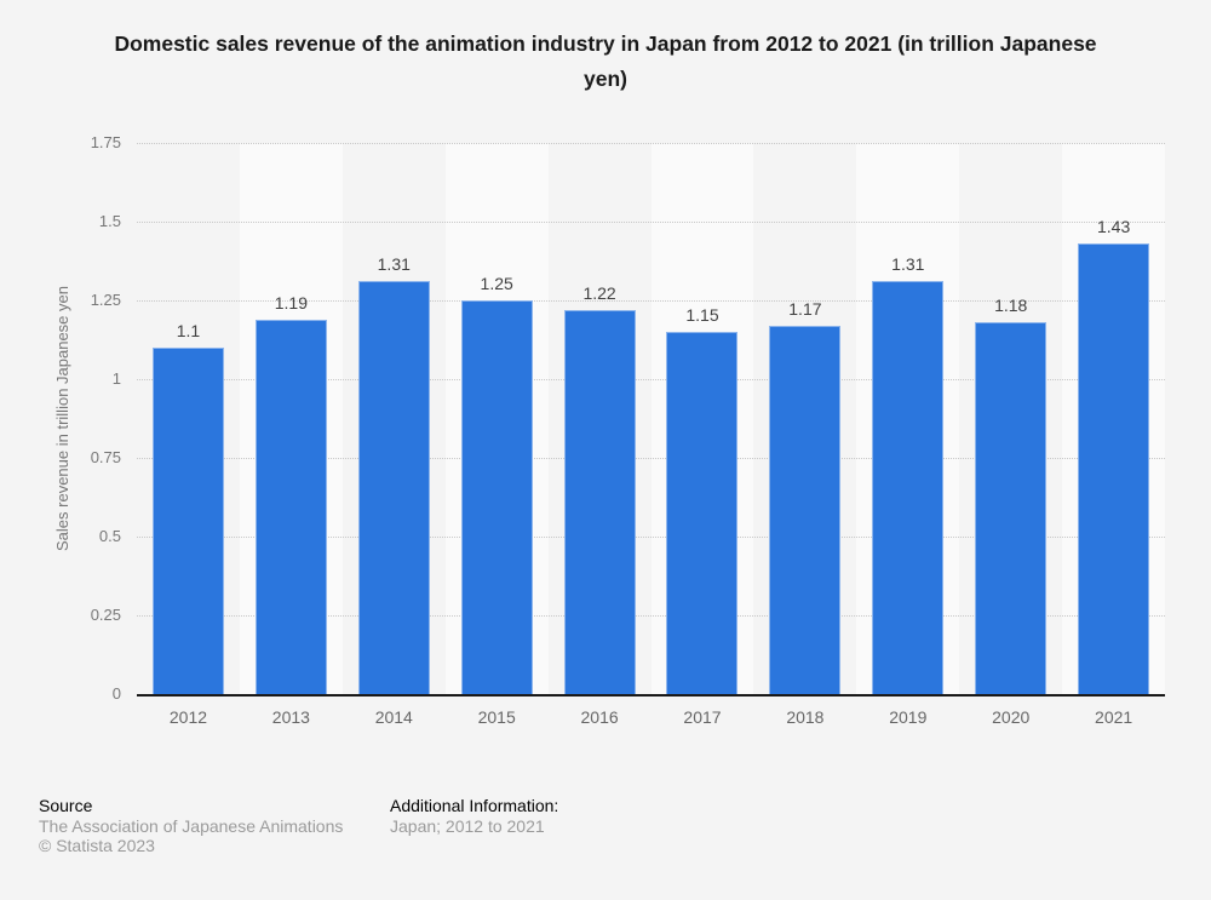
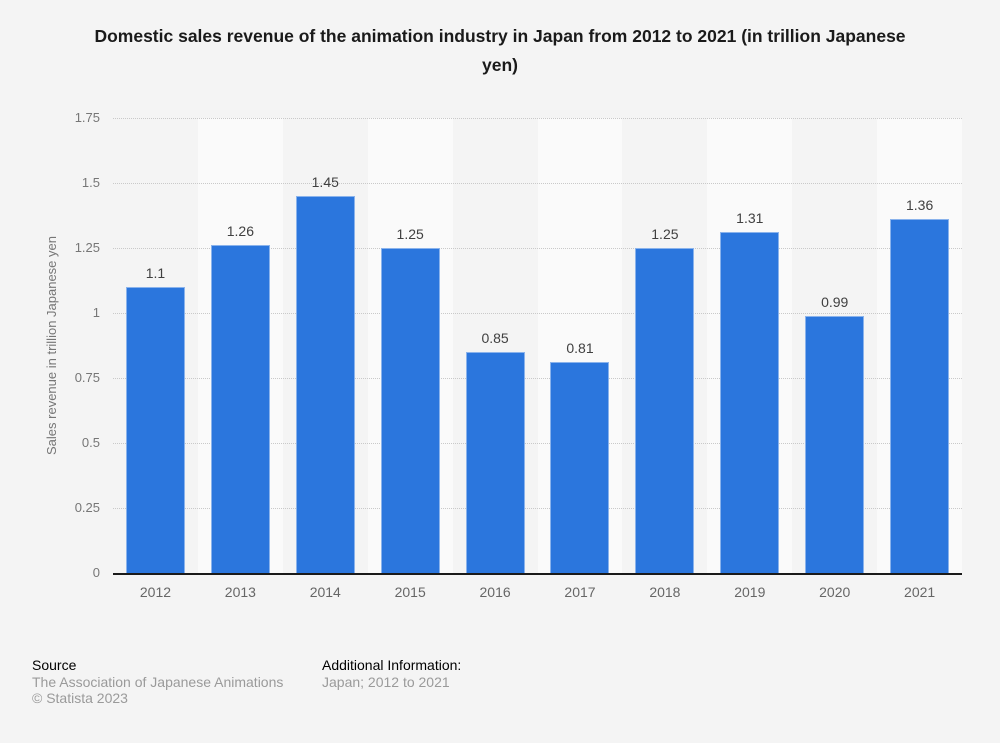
2013: 1.19 -> 1.26
2014: 1.31 -> 1.45
2016: 1.22 -> 0.85
2017: 1.15 -> 0.81
2018: 1.17 -> 1.25
2020: 1.18 -> 0.99
2021: 1.43 -> 1.36
